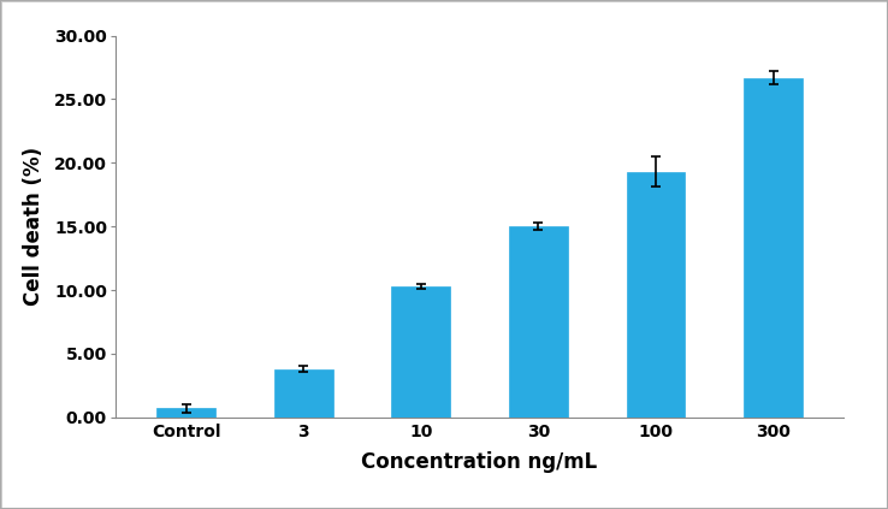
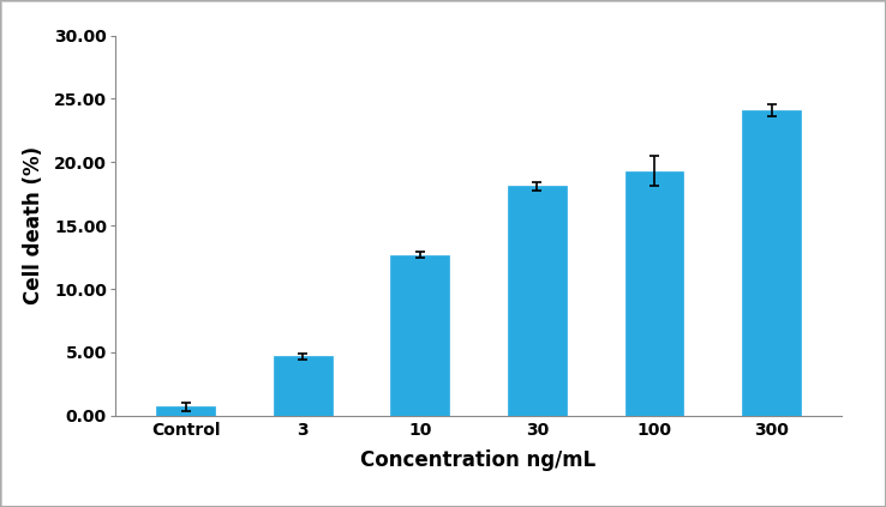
3: 3.8 -> 4.7
10: 10.3 -> 12.7
30: 15.0 -> 18.1
300: 26.7 -> 24.1
